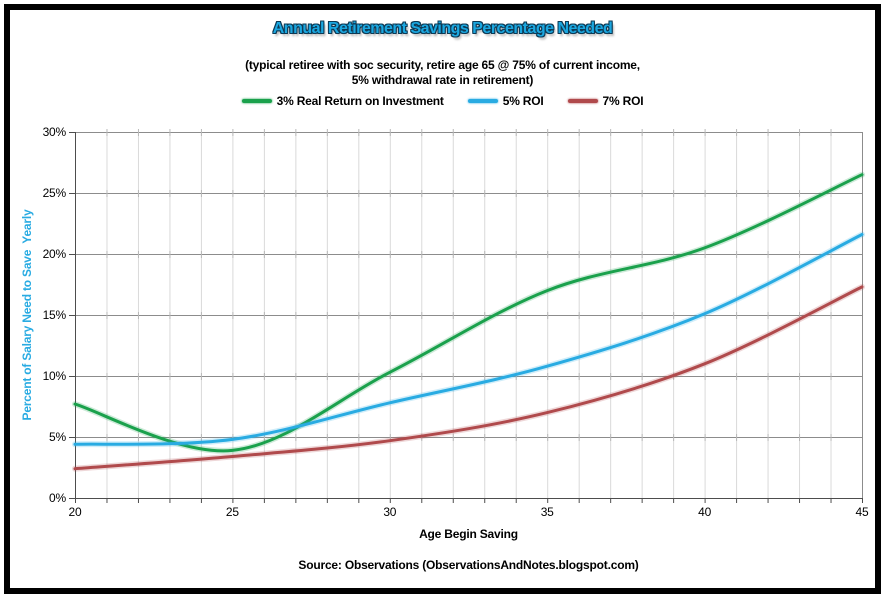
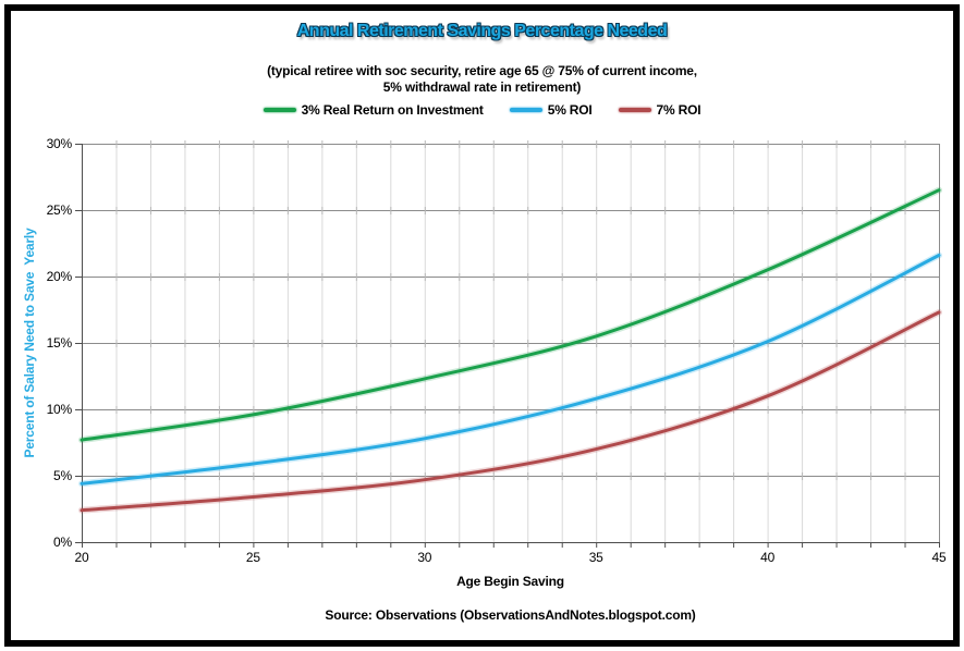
3% Real Return on Investment/25: 3.9% -> 9.6%
5% ROI/25: 4.8% -> 5.9%
3% Real Return on Investment/30: 10.3% -> 12.3%
3% Real Return on Investment/35: 17.0% -> 15.5%
